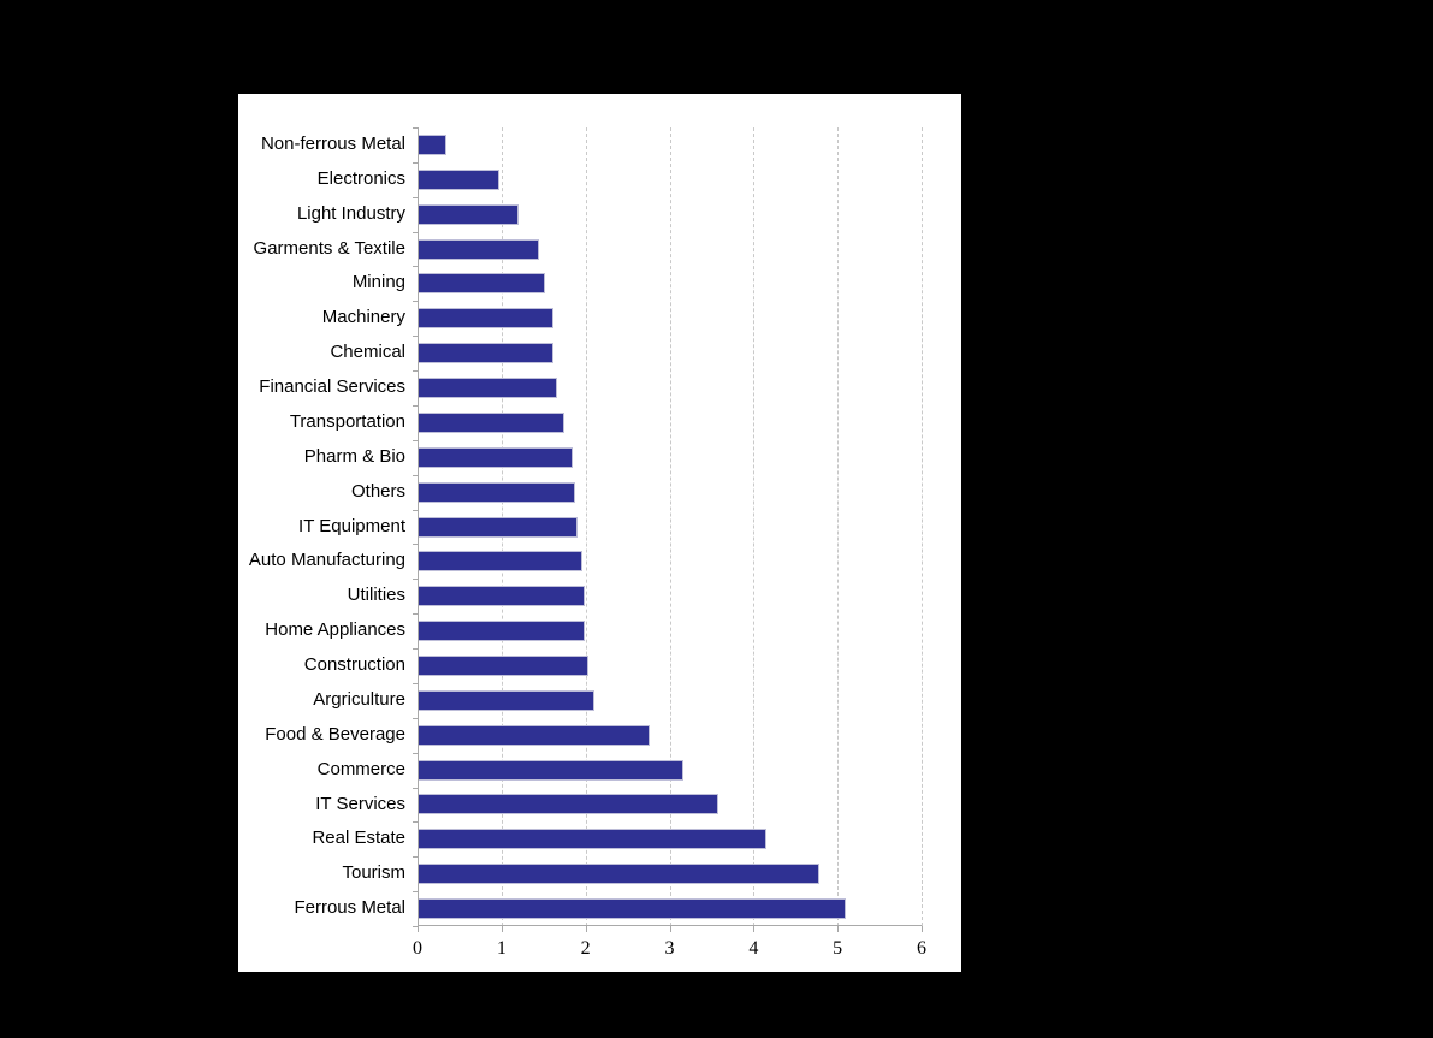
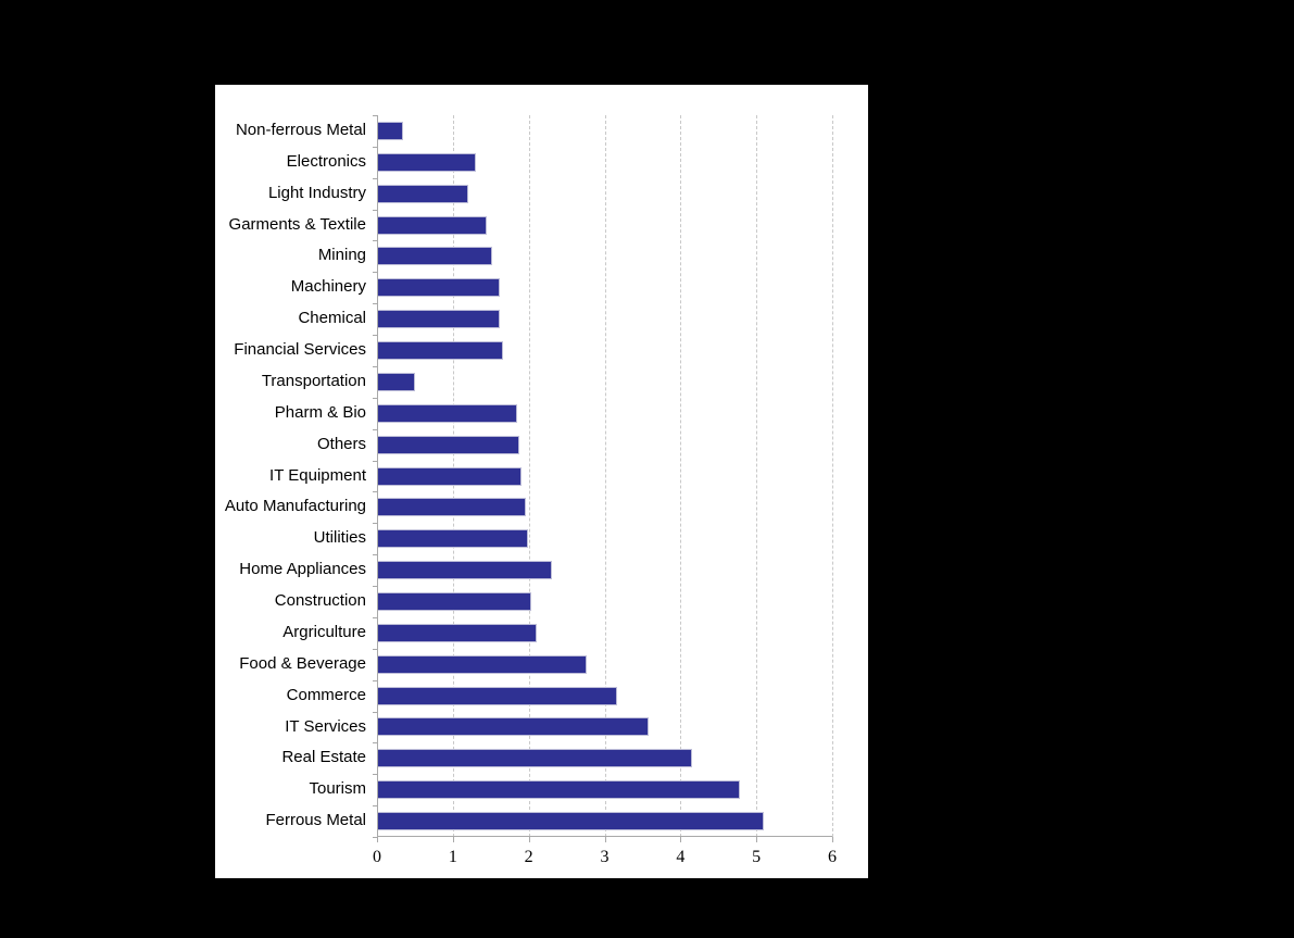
Electronics: 1.0 -> 1.3
Transportation: 1.7 -> 0.5
Home Appliances: 2.0 -> 2.3
